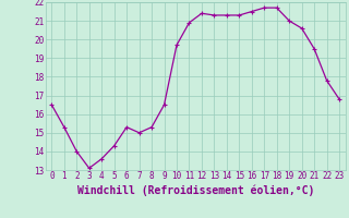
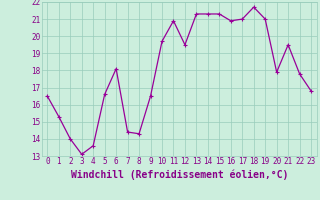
5: 14.3 -> 16.6
6: 15.3 -> 18.1
7: 15.0 -> 14.4
8: 15.3 -> 14.3
12: 21.4 -> 19.5
16: 21.5 -> 20.9
17: 21.7 -> 21.0
20: 20.6 -> 17.9
